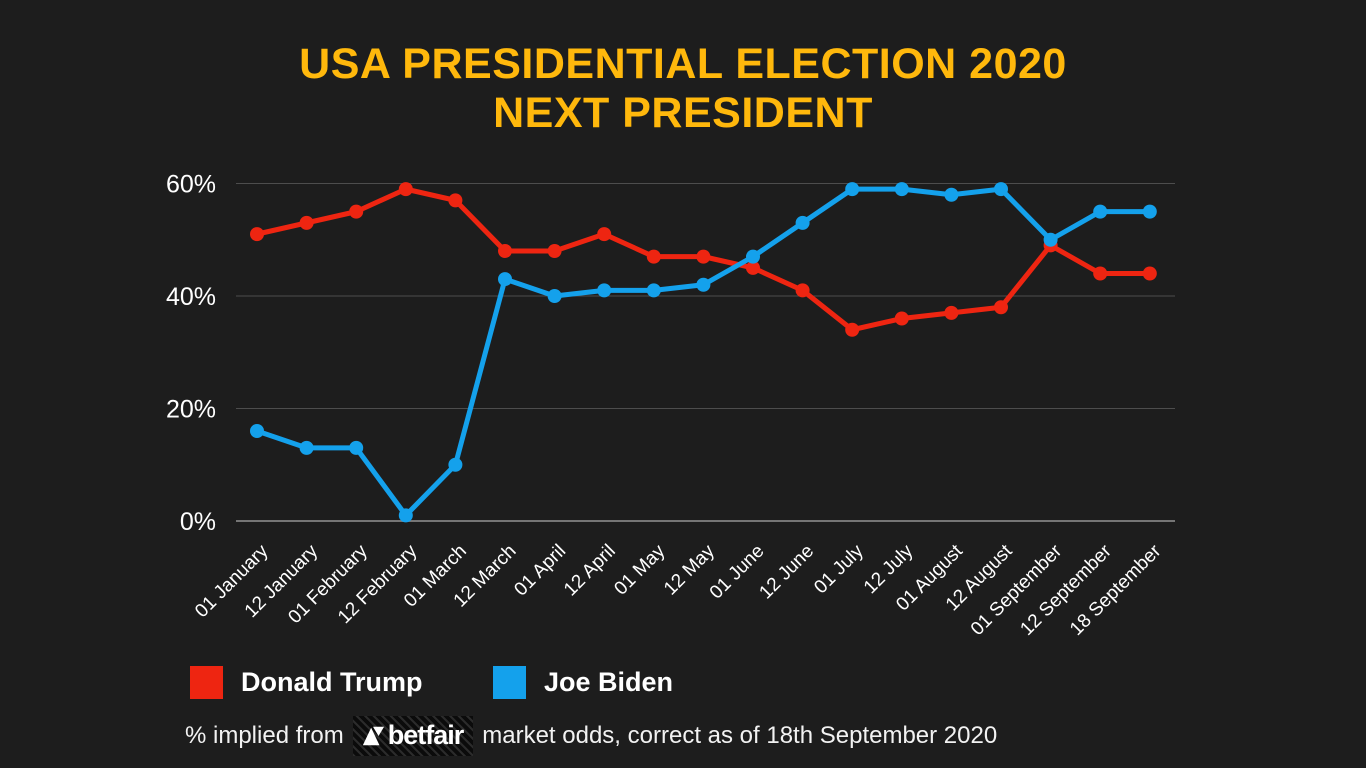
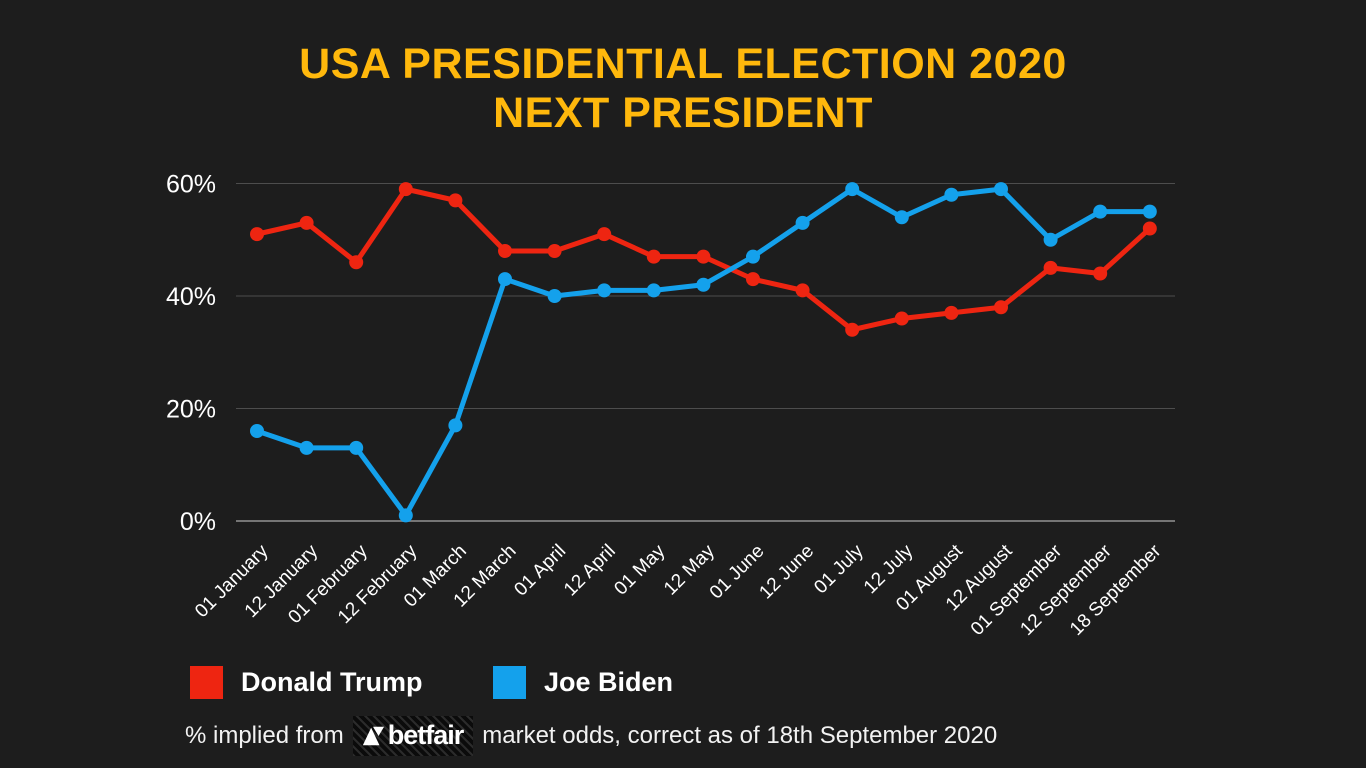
Donald Trump/01 February: 55% -> 46%
Joe Biden/01 March: 10% -> 17%
Donald Trump/01 June: 45% -> 43%
Joe Biden/12 July: 59% -> 54%
Donald Trump/01 September: 49% -> 45%
Donald Trump/18 September: 44% -> 52%
